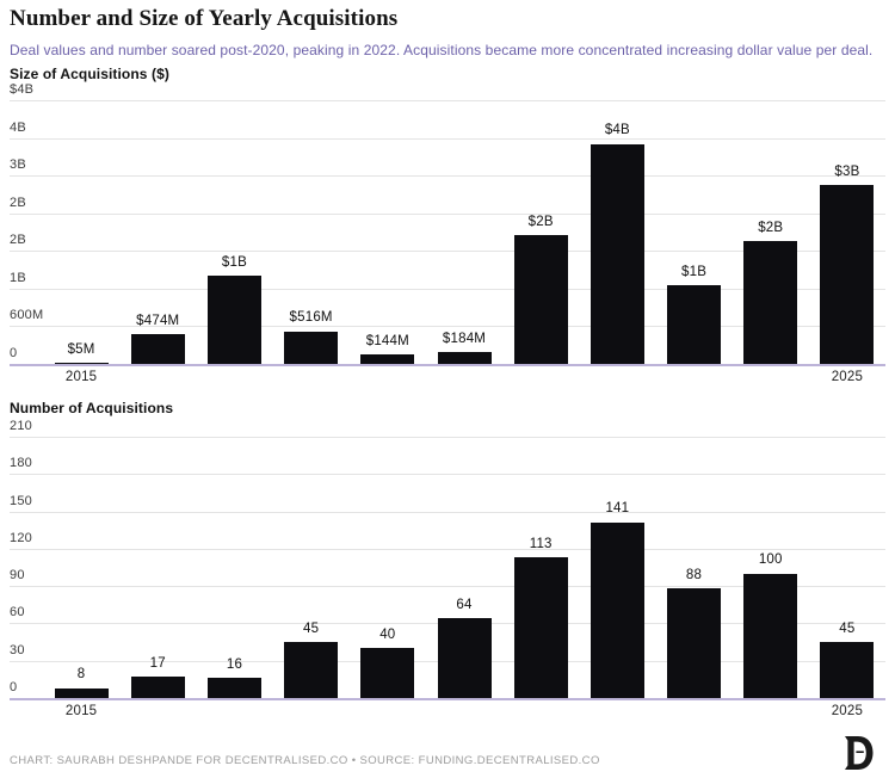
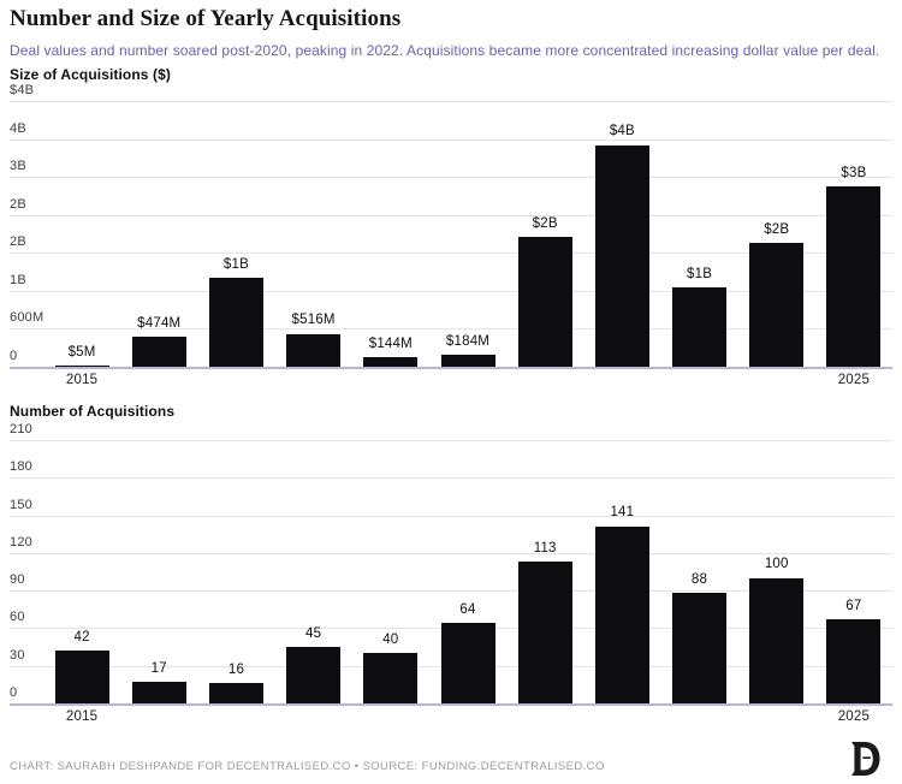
Number of Acquisitions/2015: 8 -> 42
Number of Acquisitions/2025: 45 -> 67
